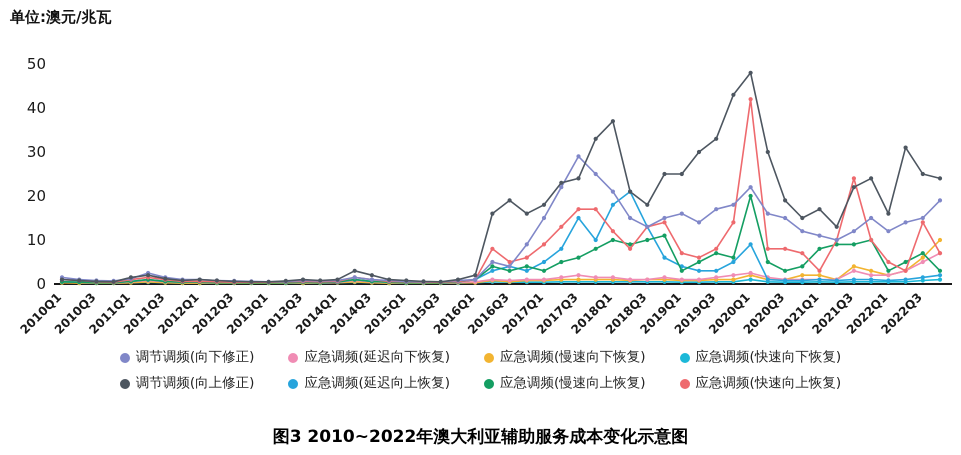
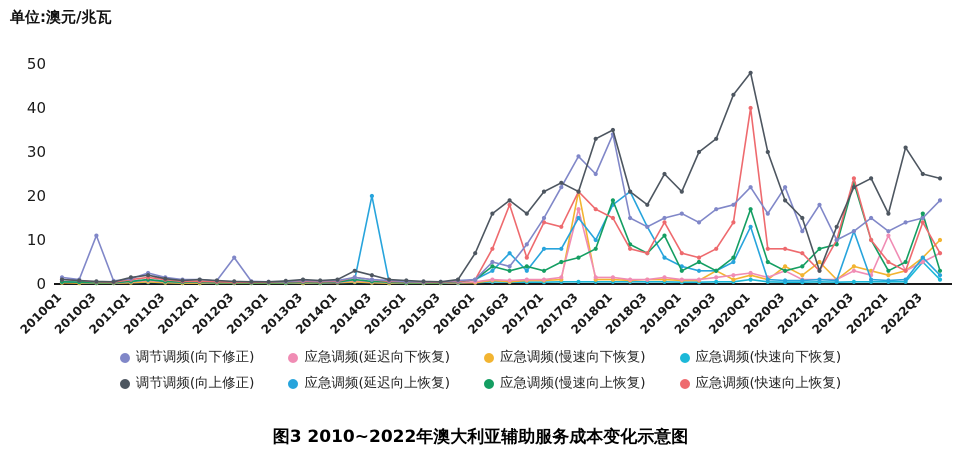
调节调频(向下修正)/2010Q3: 1 -> 11
调节调频(向下修正)/2012Q3: 1 -> 6
应急调频(延迟向上恢复)/2014Q3: 1 -> 20
调节调频(向上修正)/2016Q1: 2 -> 7
应急调频(延迟向上恢复)/2016Q3: 4 -> 7
应急调频(快速向上恢复)/2016Q3: 5 -> 18
调节调频(向上修正)/2017Q1: 18 -> 21
应急调频(延迟向上恢复)/2017Q1: 5 -> 8
应急调频(快速向上恢复)/2017Q1: 9 -> 14
应急调频(延迟向下恢复)/2017Q3: 2 -> 17
应急调频(慢速向下恢复)/2017Q3: 1 -> 21
调节调频(向上修正)/2017Q3: 24 -> 21
应急调频(快速向上恢复)/2017Q3: 17 -> 21
调节调频(向下修正)/2018Q1: 21 -> 34
调节调频(向上修正)/2018Q1: 37 -> 35
应急调频(慢速向上恢复)/2018Q1: 10 -> 19
应急调频(快速向上恢复)/2018Q1: 12 -> 15
应急调频(慢速向上恢复)/2018Q3: 10 -> 7
应急调频(快速向上恢复)/2018Q3: 13 -> 7
调节调频(向上修正)/2019Q1: 25 -> 21
应急调频(慢速向下恢复)/2019Q3: 1 -> 3
应急调频(慢速向上恢复)/2019Q3: 7 -> 3
应急调频(延迟向上恢复)/2020Q1: 9 -> 13
应急调频(慢速向上恢复)/2020Q1: 20 -> 17
应急调频(快速向上恢复)/2020Q1: 42 -> 40
调节调频(向下修正)/2020Q3: 15 -> 22
应急调频(延迟向下恢复)/2020Q3: 1 -> 3
应急调频(慢速向下恢复)/2020Q3: 1 -> 4
调节调频(向下修正)/2021Q1: 11 -> 18
应急调频(慢速向下恢复)/2021Q1: 2 -> 5
调节调频(向上修正)/2021Q1: 17 -> 3
应急调频(延迟向上恢复)/2021Q3: 1 -> 12
应急调频(慢速向上恢复)/2021Q3: 9 -> 23
应急调频(延迟向下恢复)/2022Q1: 2 -> 11
应急调频(快速向下恢复)/2022Q3: 1 -> 5
应急调频(延迟向上恢复)/2022Q3: 2 -> 6
应急调频(慢速向上恢复)/2022Q3: 7 -> 16
